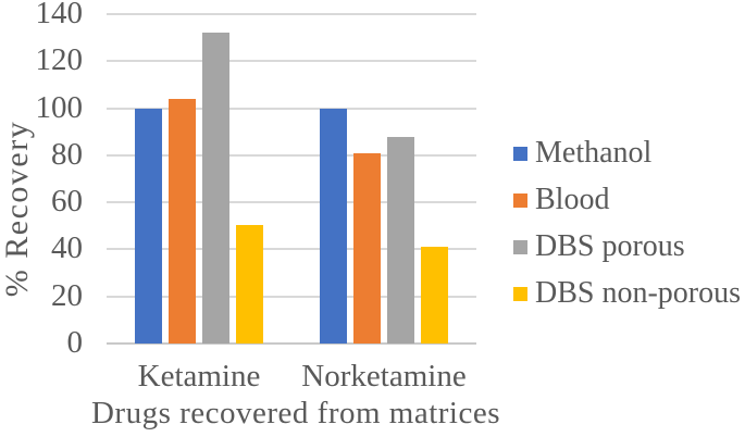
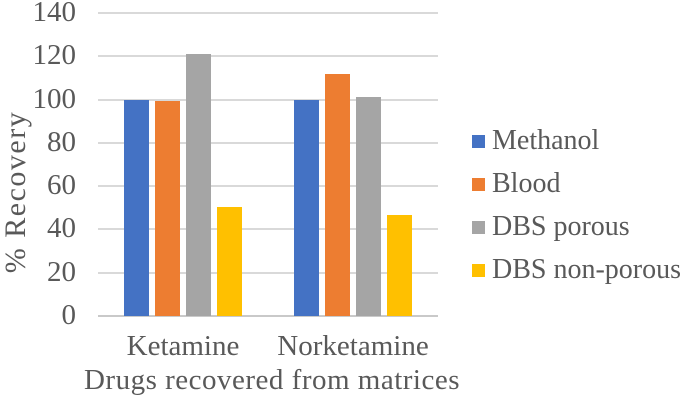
Blood/Ketamine: 104 -> 100
DBS porous/Ketamine: 132 -> 121
Blood/Norketamine: 81 -> 112
DBS porous/Norketamine: 88 -> 101
DBS non-porous/Norketamine: 41 -> 46
